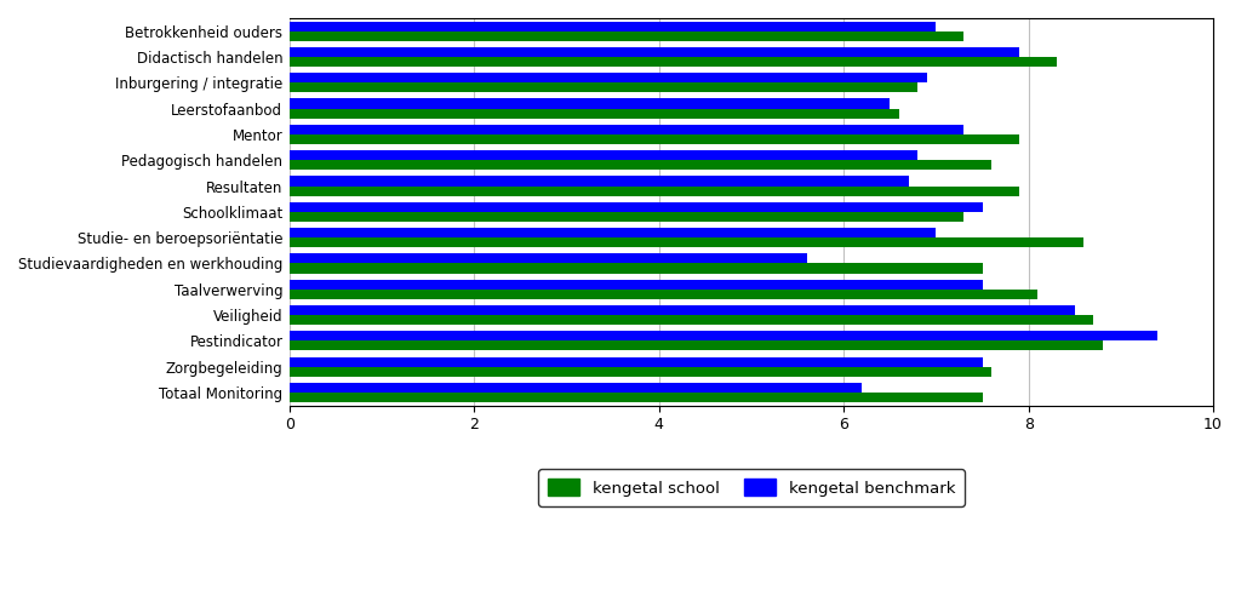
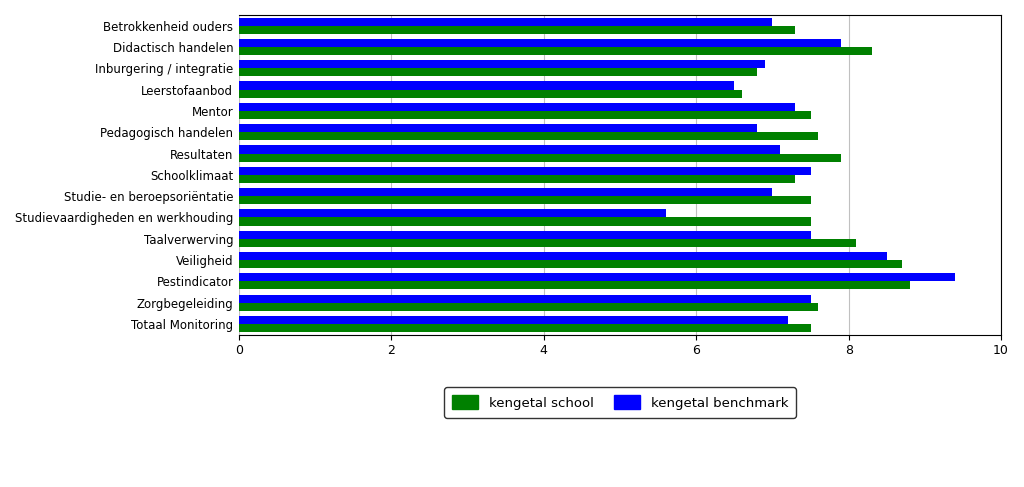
kengetal school/Mentor: 7.9 -> 7.5
kengetal benchmark/Resultaten: 6.7 -> 7.1
kengetal school/Studie- en beroepsoriëntatie: 8.6 -> 7.5
kengetal benchmark/Totaal Monitoring: 6.2 -> 7.2
